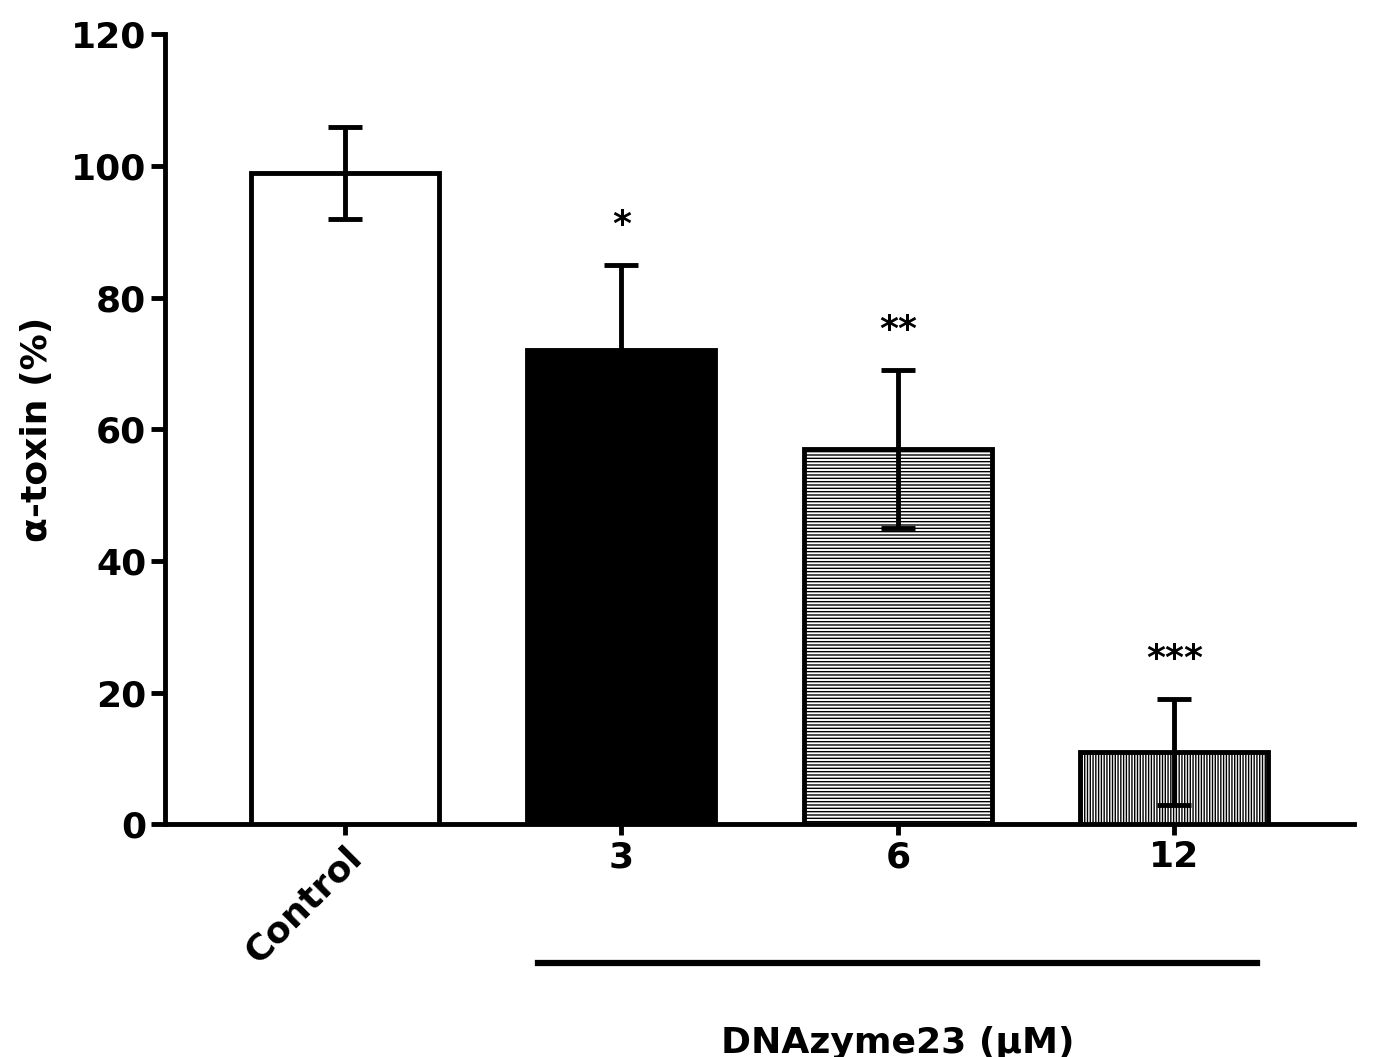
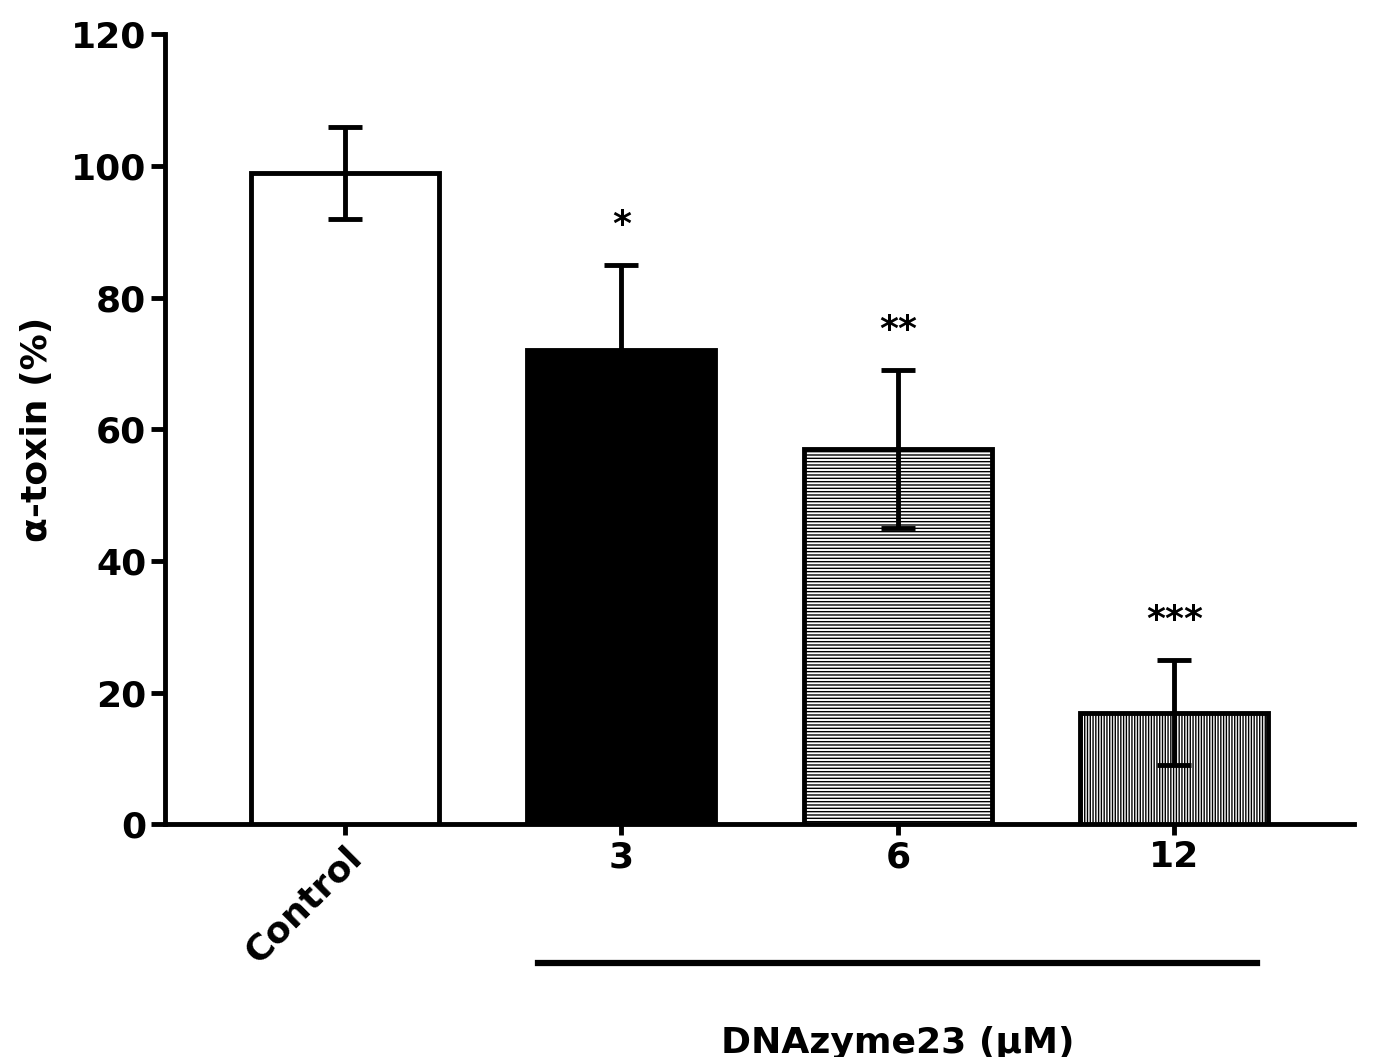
12: 11 -> 17
